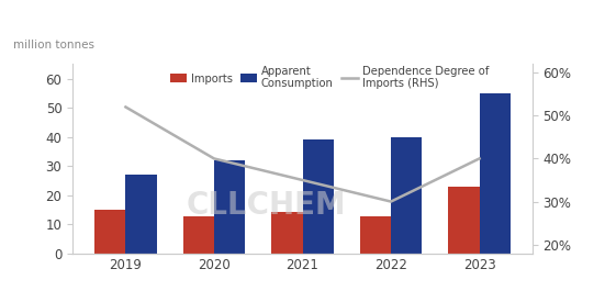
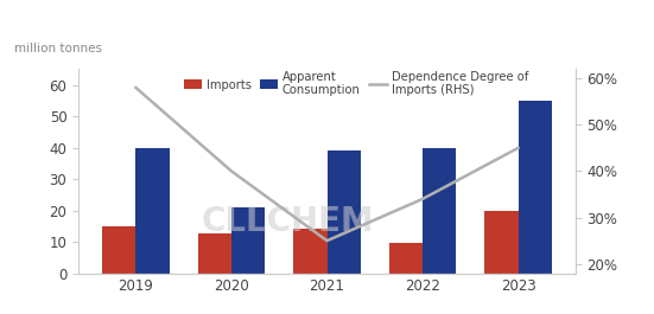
Dependence Degree of Imports (RHS)/2019: 52% -> 58%
Apparent Consumption/2019: 27 -> 40
Apparent Consumption/2020: 32 -> 21
Dependence Degree of Imports (RHS)/2021: 35% -> 25%
Imports/2022: 12.5 -> 9.5
Dependence Degree of Imports (RHS)/2022: 30% -> 34%
Imports/2023: 23.0 -> 20.0
Dependence Degree of Imports (RHS)/2023: 40% -> 45%
